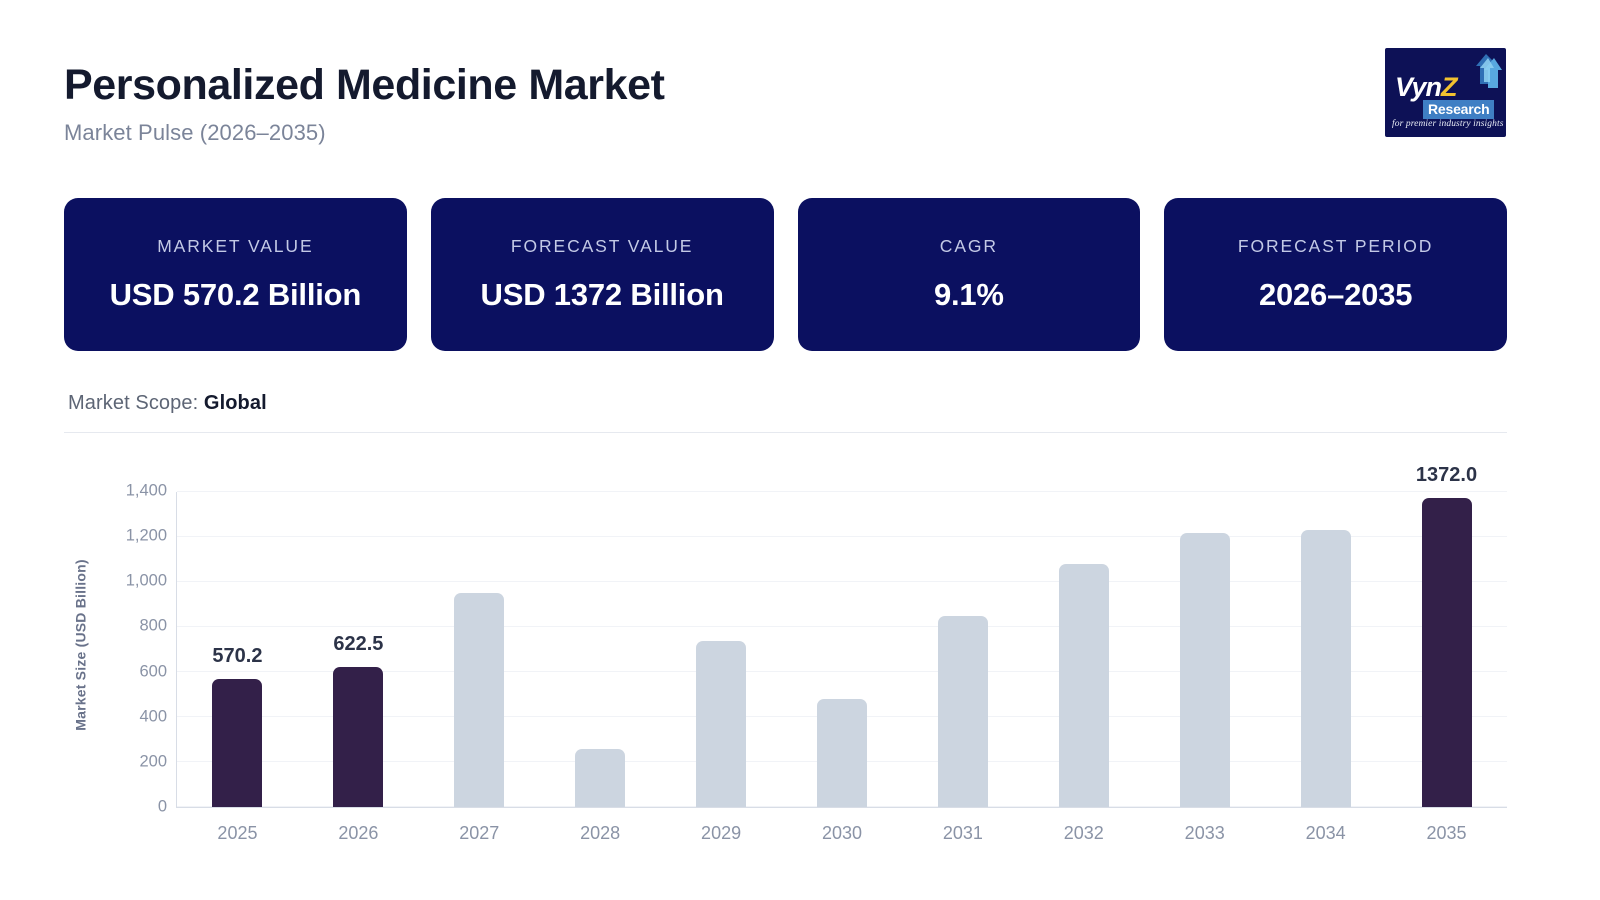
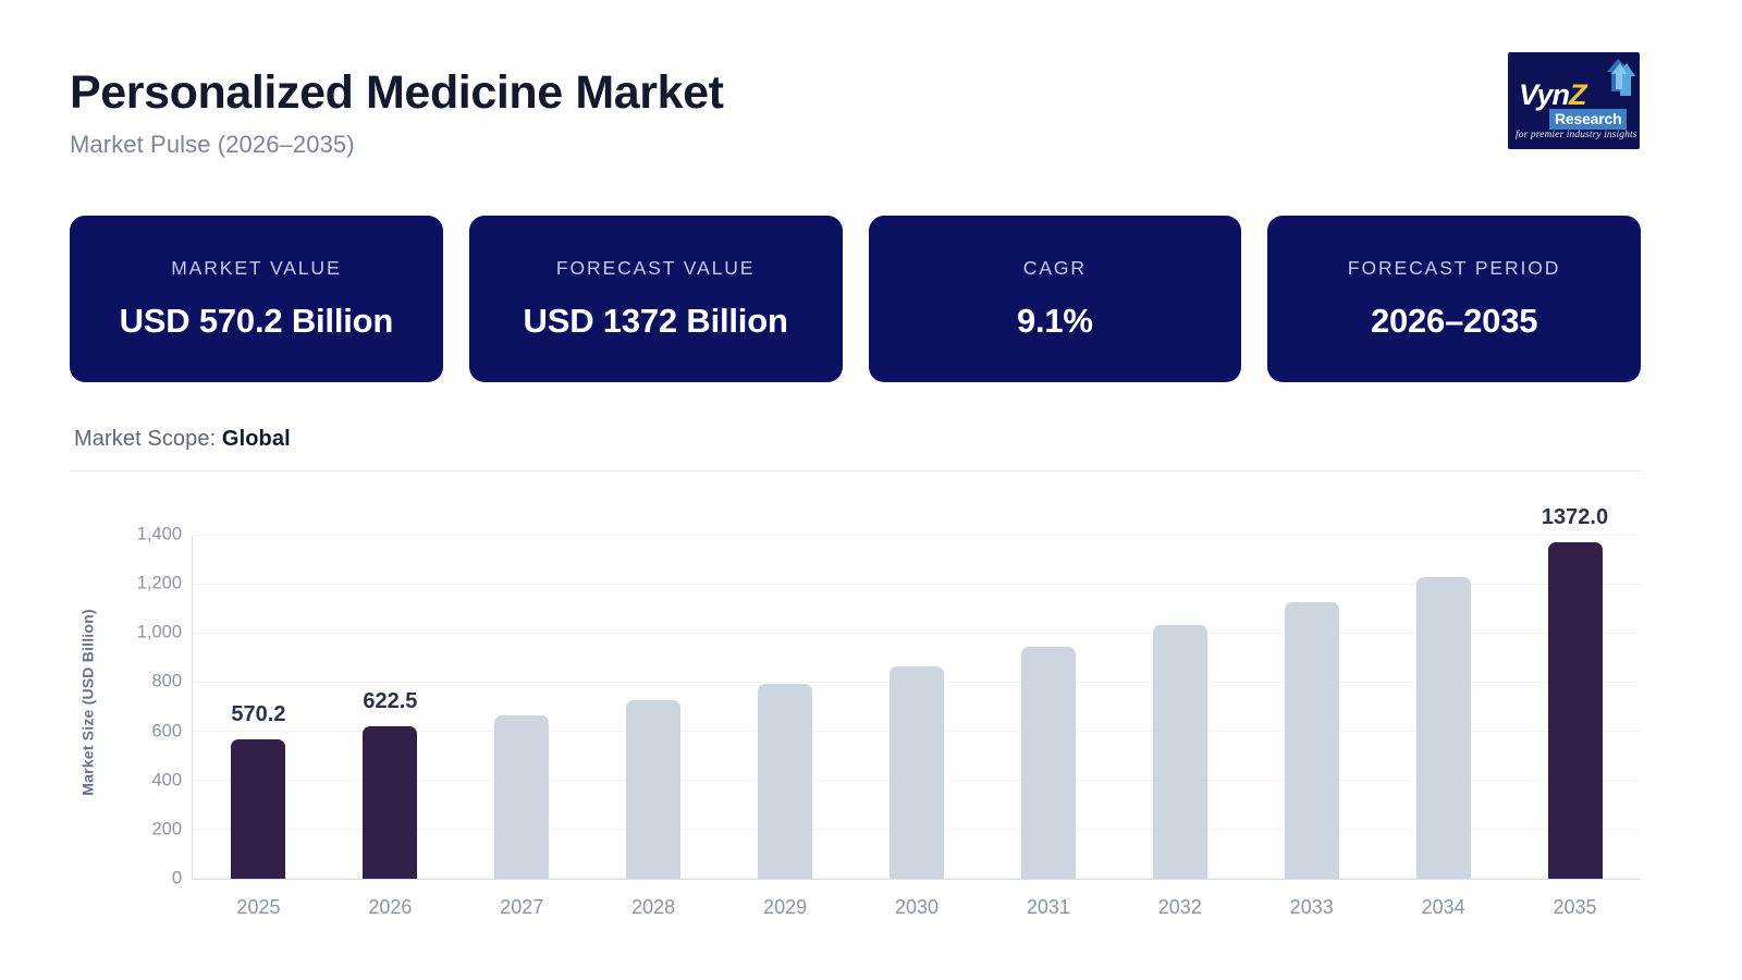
2027: 950 -> 670
2028: 260 -> 730
2029: 740 -> 800
2030: 480 -> 870
2031: 850 -> 950
2032: 1080 -> 1040
2033: 1220 -> 1130
